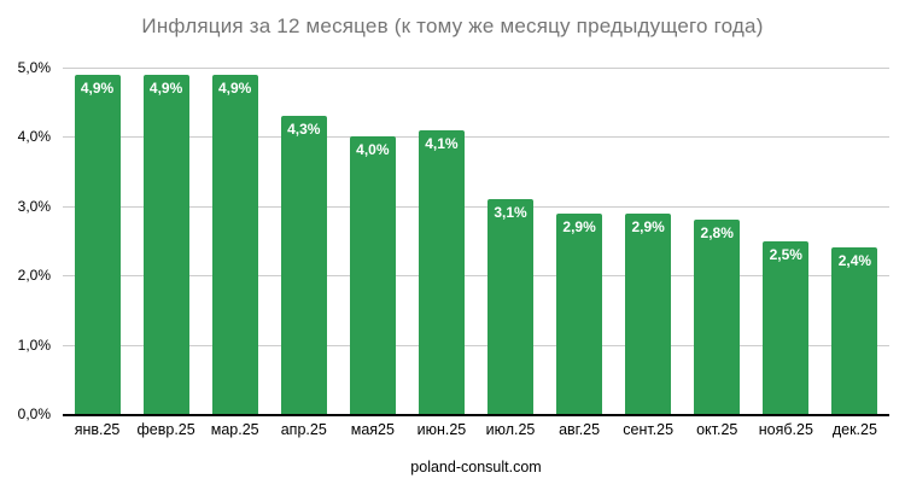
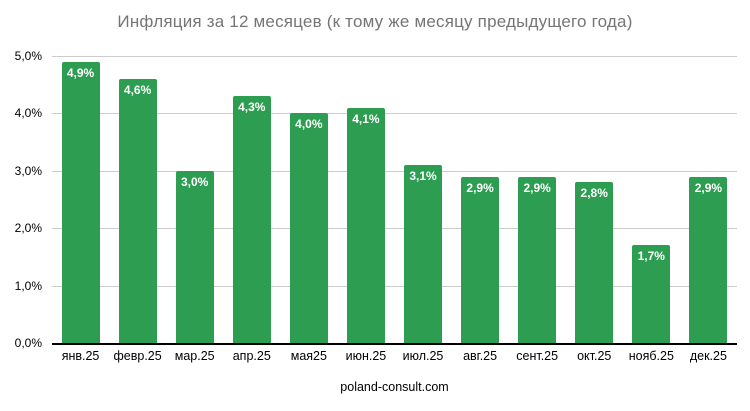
февр.25: 4,9% -> 4,6%
мар.25: 4,9% -> 3,0%
нояб.25: 2,5% -> 1,7%
дек.25: 2,4% -> 2,9%
